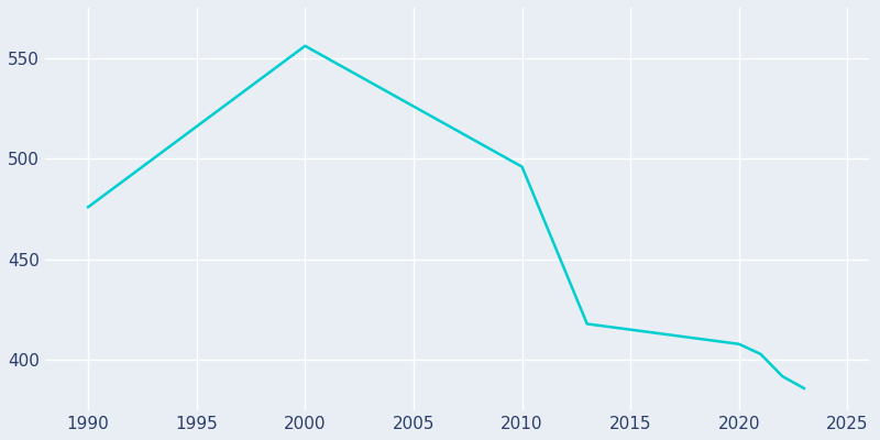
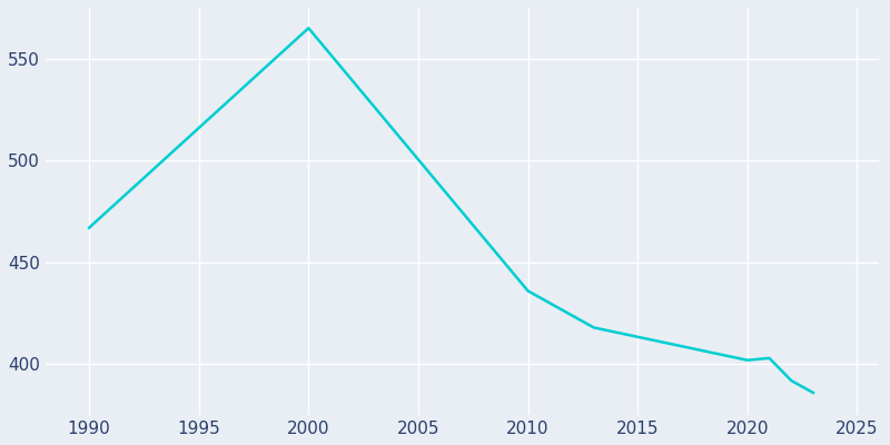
1990: 476 -> 467
2000: 556 -> 565
2010: 496 -> 436
2020: 408 -> 402
